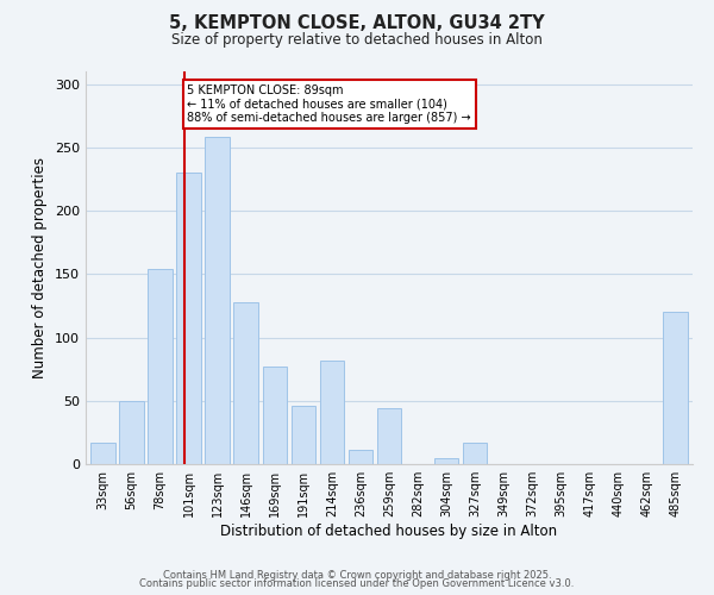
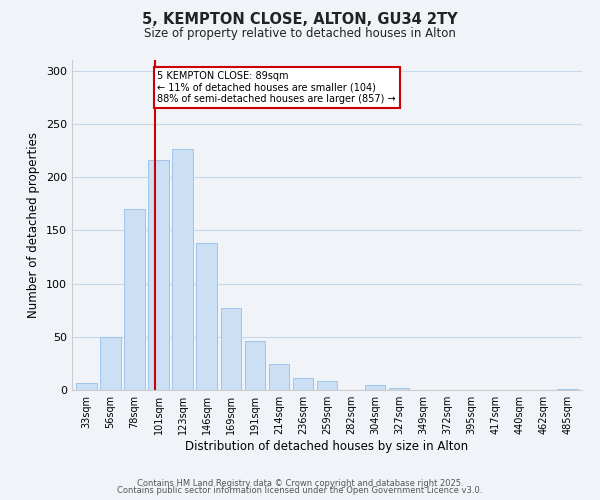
33sqm: 17 -> 7
78sqm: 154 -> 170
101sqm: 230 -> 216
123sqm: 258 -> 226
146sqm: 128 -> 138
214sqm: 82 -> 24
259sqm: 44 -> 8
327sqm: 17 -> 2
485sqm: 120 -> 1
